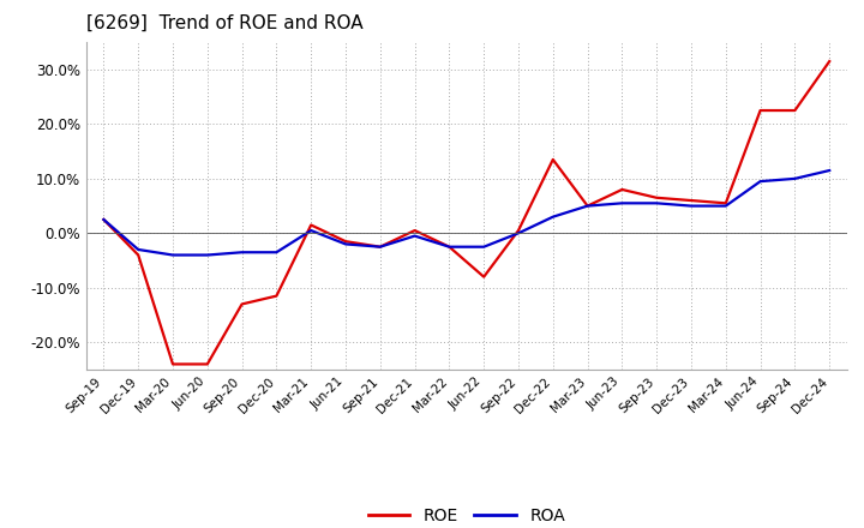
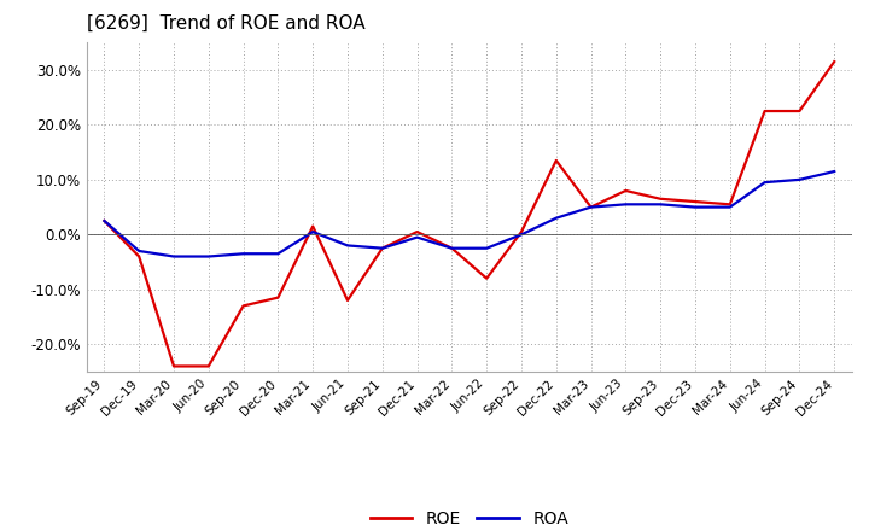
ROE/Jun-21: -1.5% -> -12.0%
